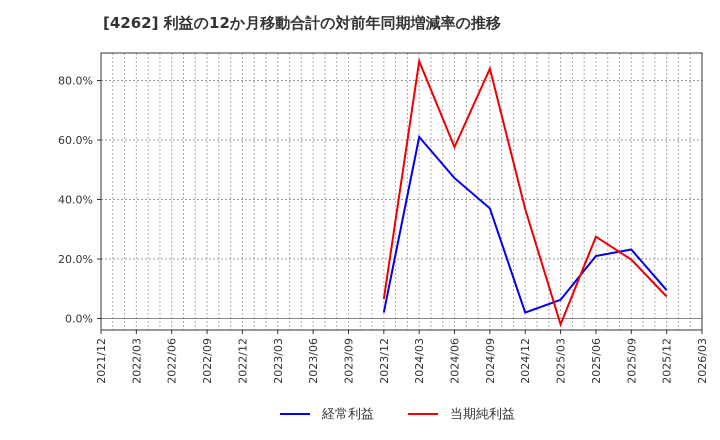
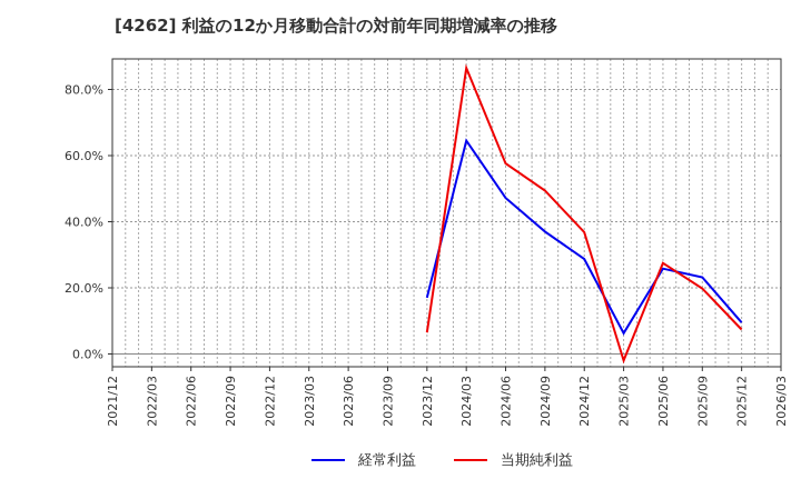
経常利益/2023/12: 2% -> 17%
経常利益/2024/03: 61% -> 64%
当期純利益/2024/09: 84% -> 49%
経常利益/2024/12: 2% -> 29%
経常利益/2025/06: 21% -> 26%
